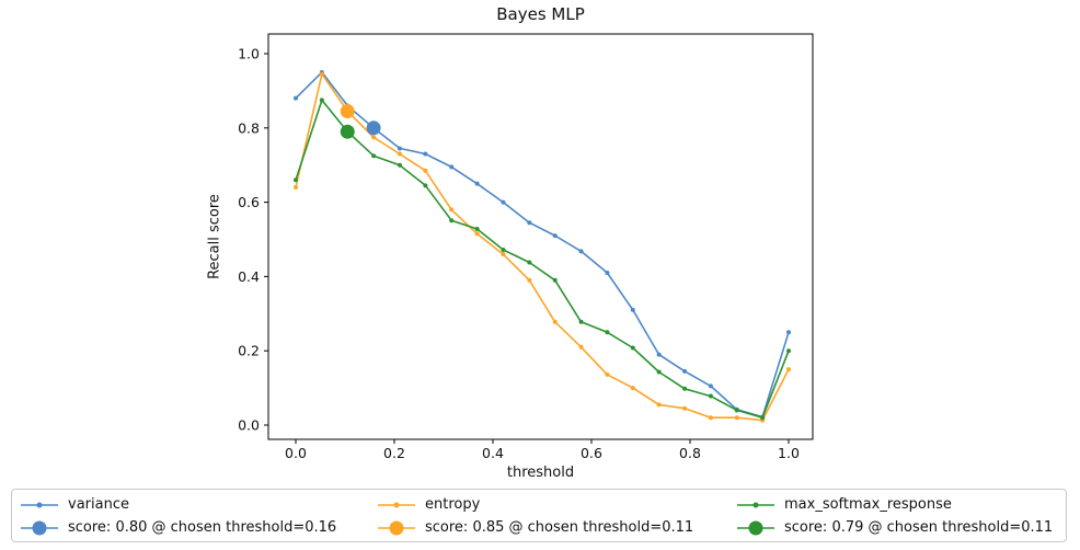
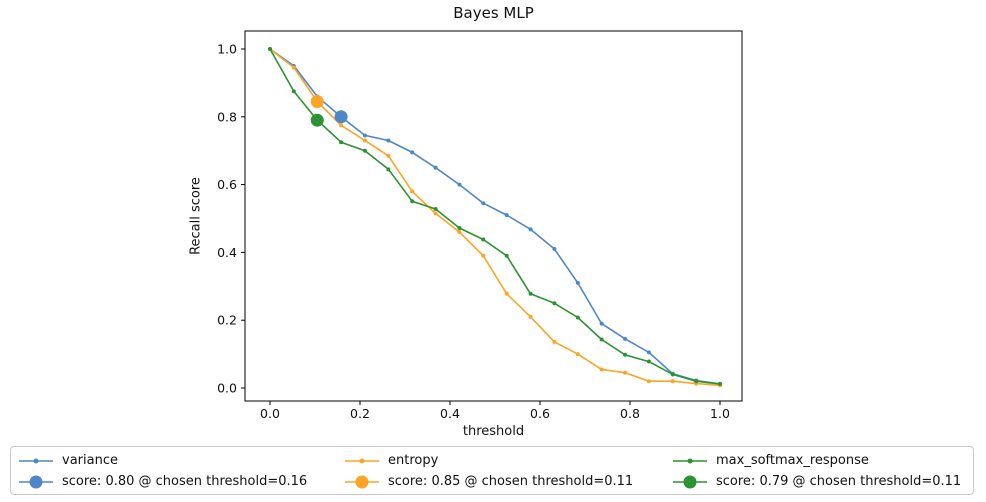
variance/0.0: 0.88 -> 1.00
entropy/0.0: 0.64 -> 1.00
max_softmax_response/0.0: 0.66 -> 1.00
variance/1.0: 0.25 -> 0.01
entropy/1.0: 0.15 -> 0.01
max_softmax_response/1.0: 0.20 -> 0.01
